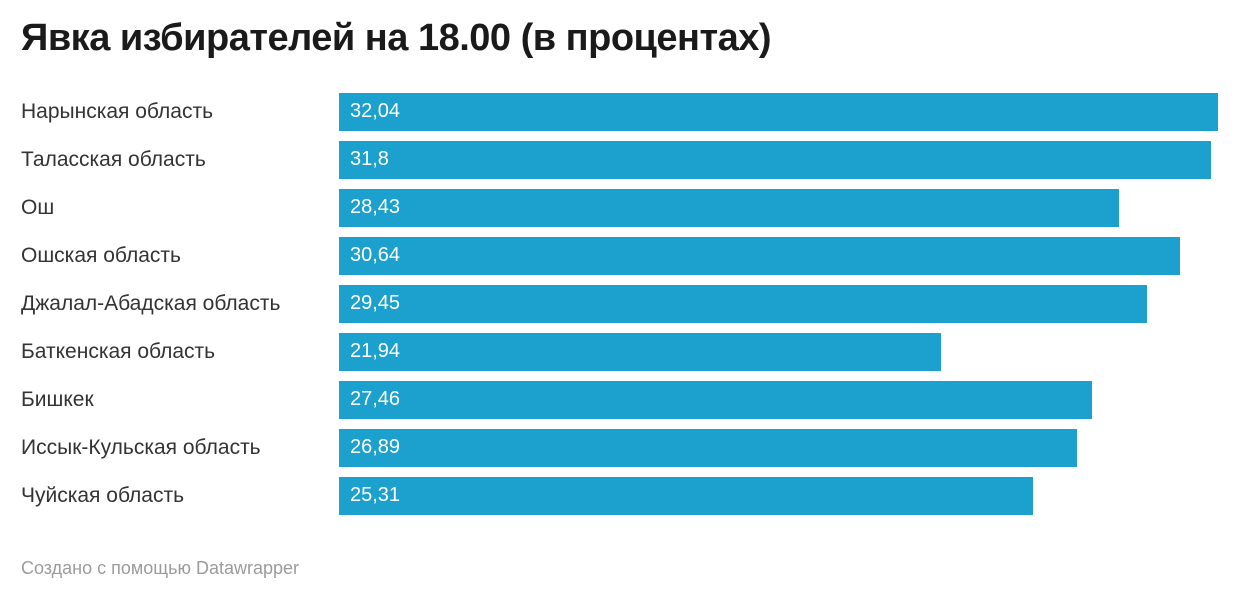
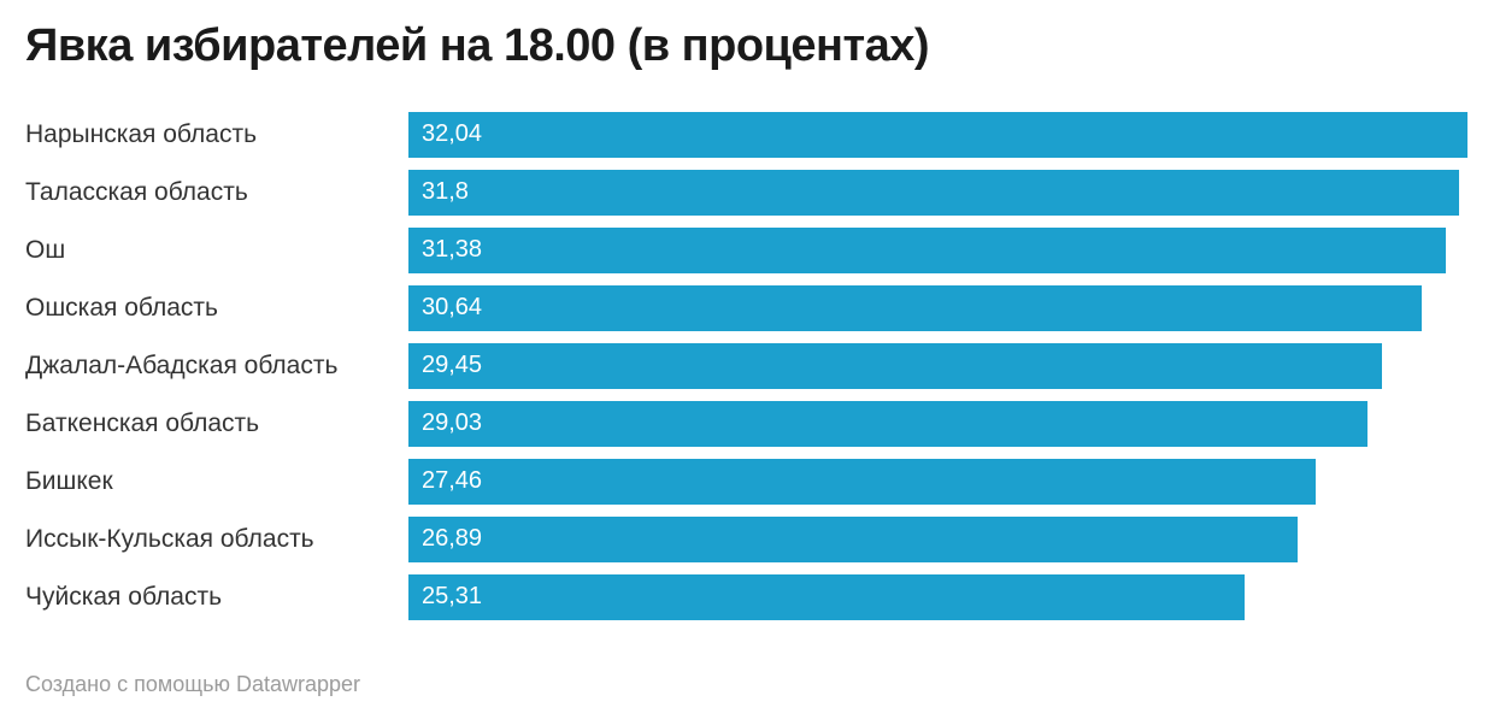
Ош: 28,43 -> 31,38
Баткенская область: 21,94 -> 29,03
